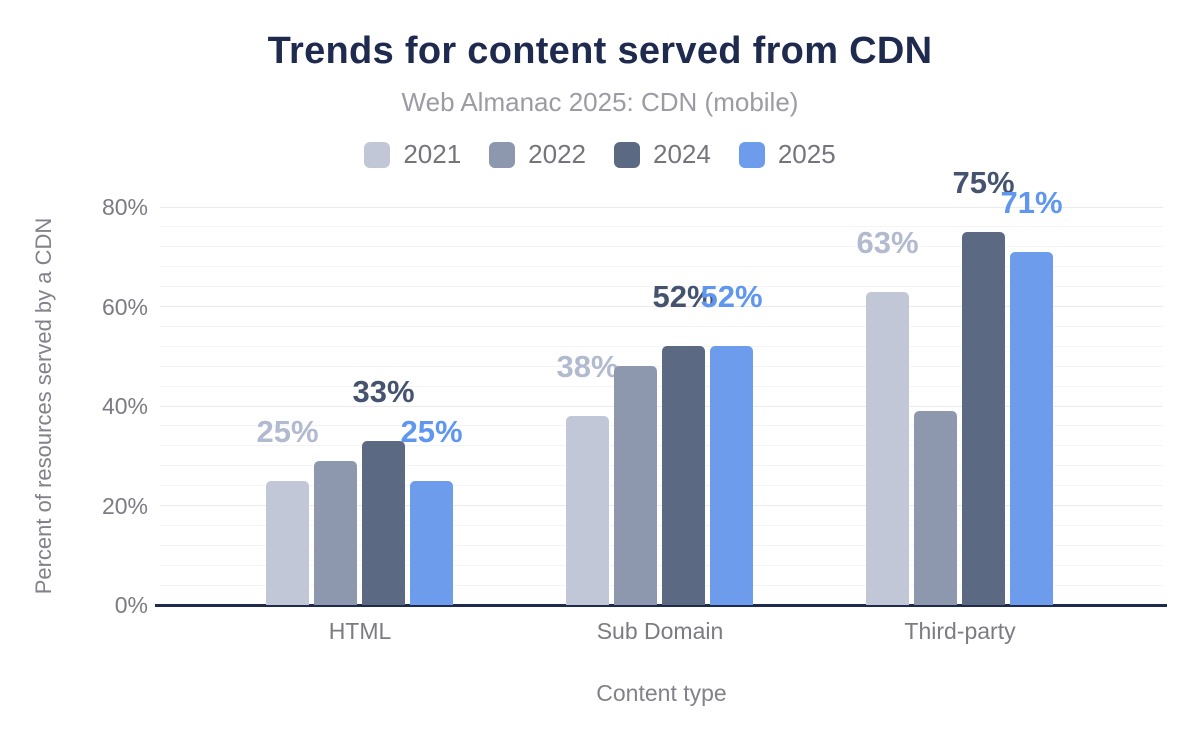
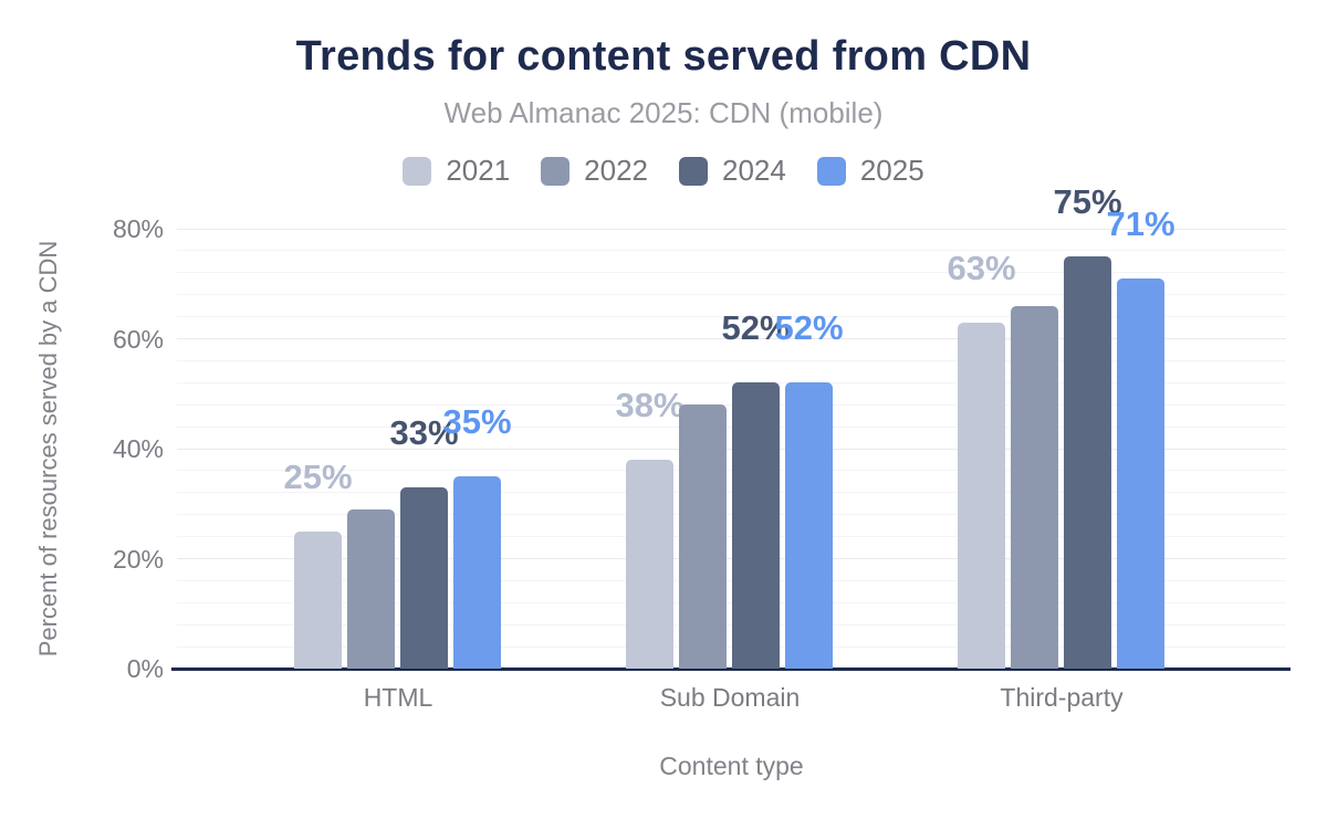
2025/HTML: 25% -> 35%
2022/Third-party: 39% -> 66%
